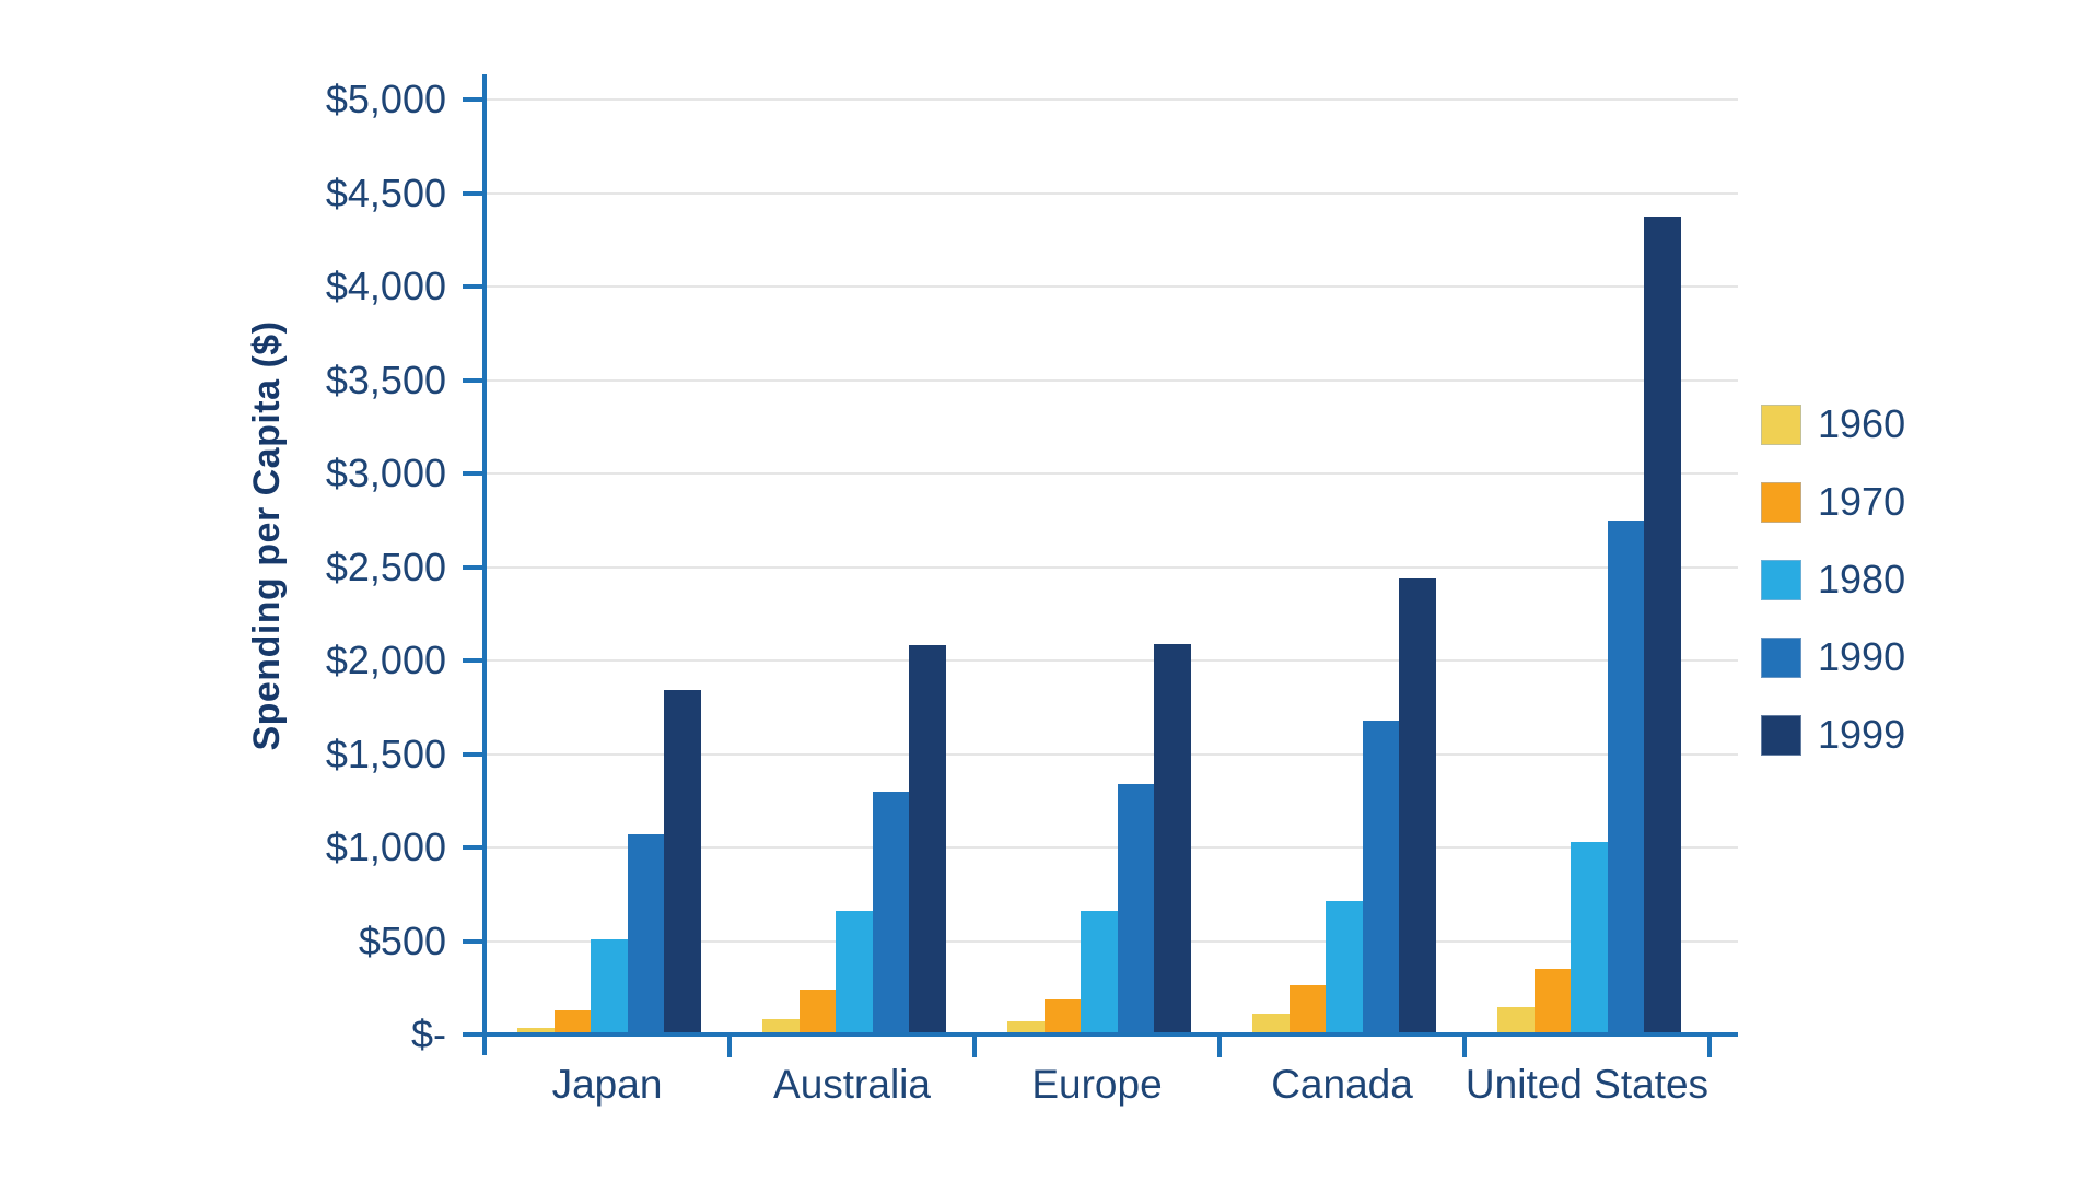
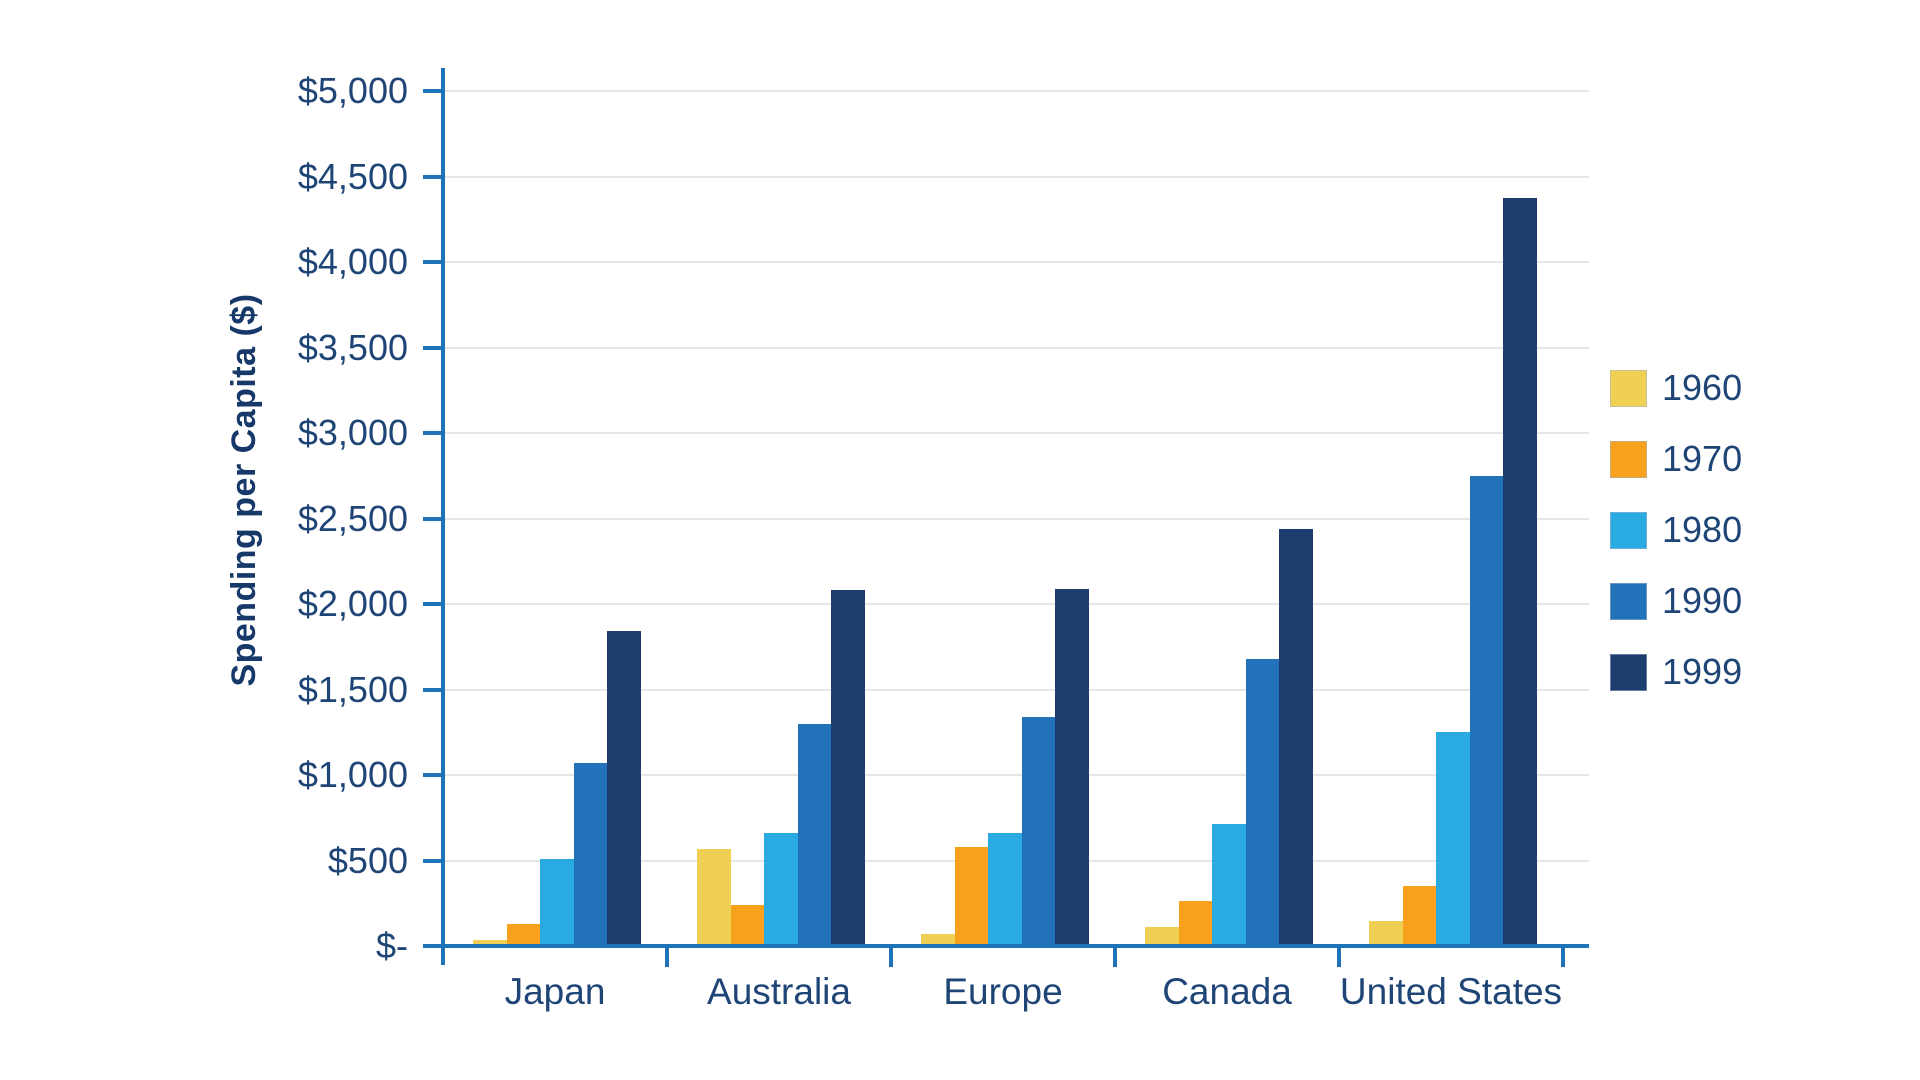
1960/Australia: $80 -> $570
1970/Europe: $190 -> $580
1980/United States: $1030 -> $1250
